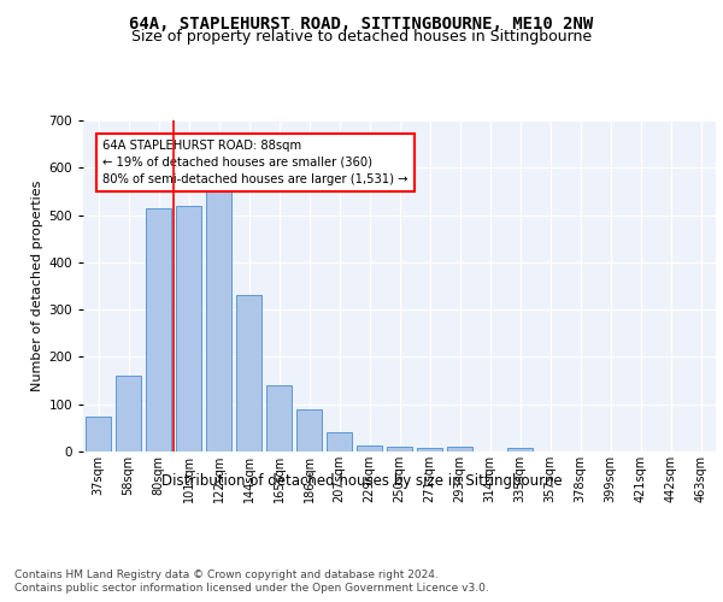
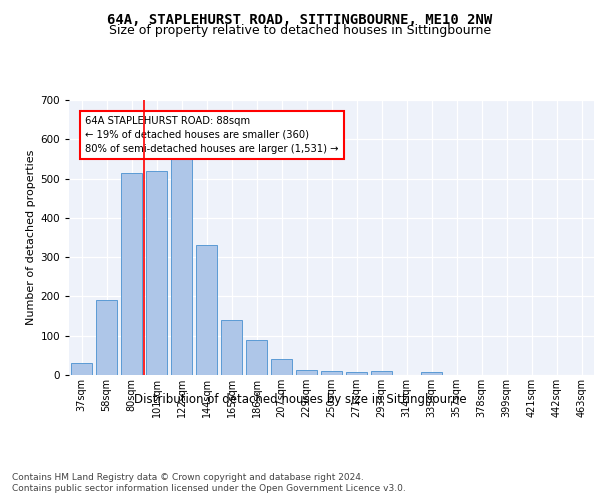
37sqm: 75 -> 30
58sqm: 160 -> 190
